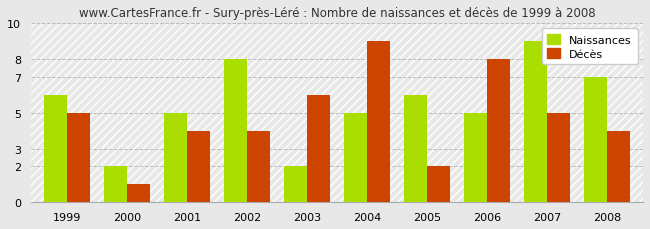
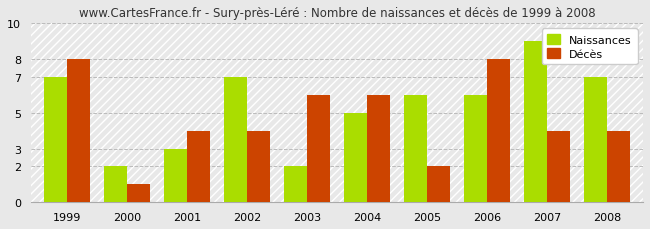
Naissances/1999: 6 -> 7
Décès/1999: 5 -> 8
Naissances/2001: 5 -> 3
Naissances/2002: 8 -> 7
Décès/2004: 9 -> 6
Naissances/2006: 5 -> 6
Décès/2007: 5 -> 4
